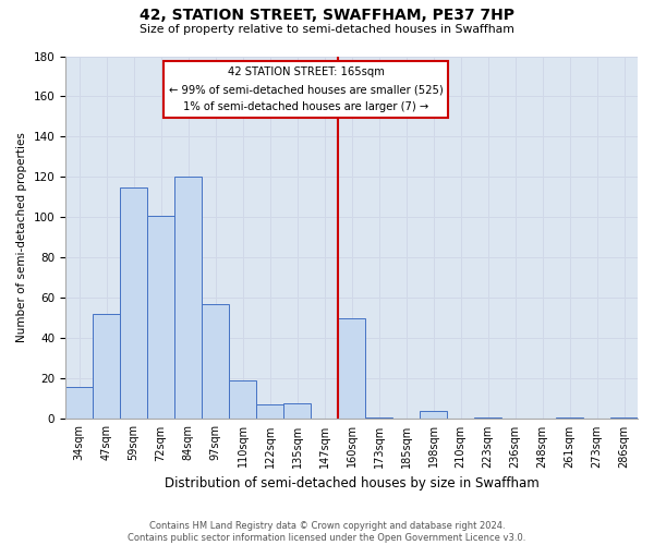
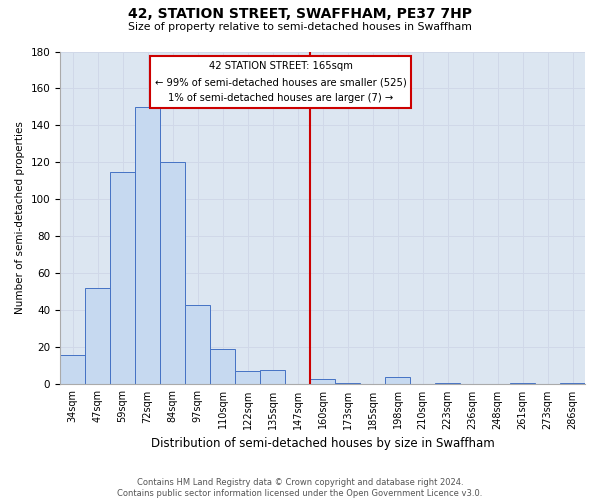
72sqm: 101 -> 150
97sqm: 57 -> 43
160sqm: 50 -> 3
